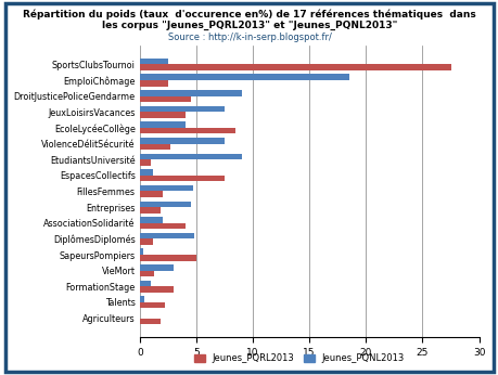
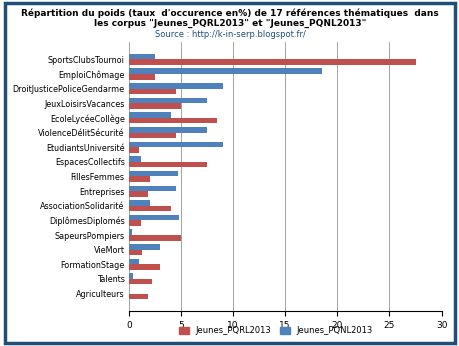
Jeunes_PQRL2013/JeuxLoisirsVacances: 4.0 -> 5.0
Jeunes_PQRL2013/ViolenceDélitSécurité: 2.7 -> 4.5
